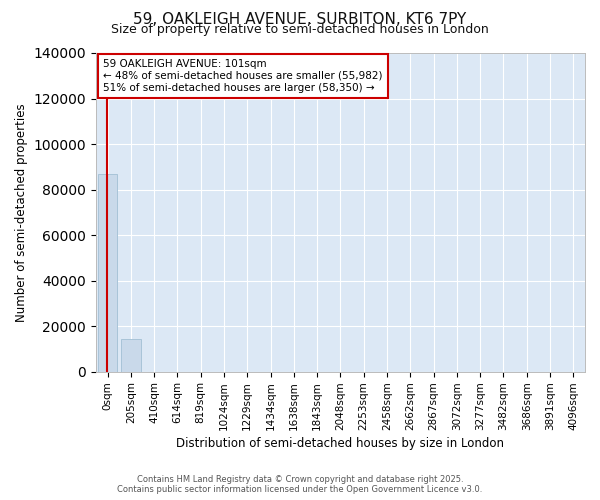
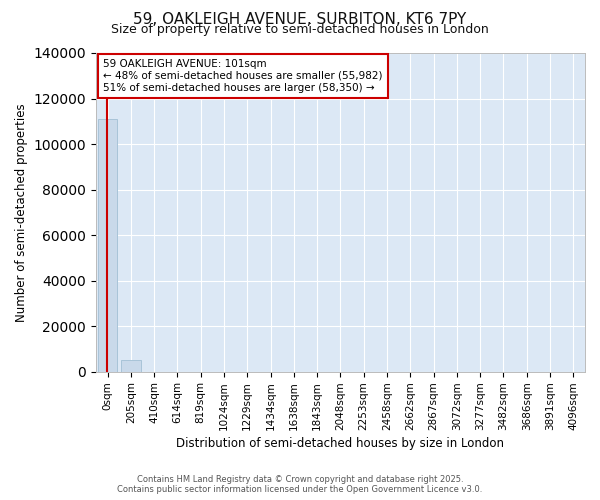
0sqm: 87000 -> 111000
205sqm: 14500 -> 5200
